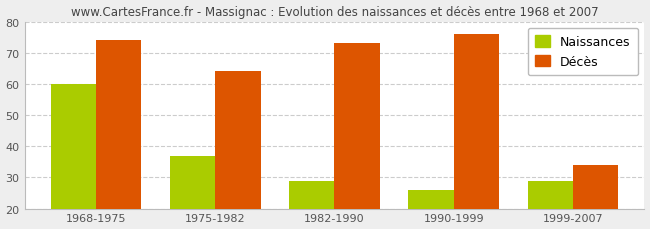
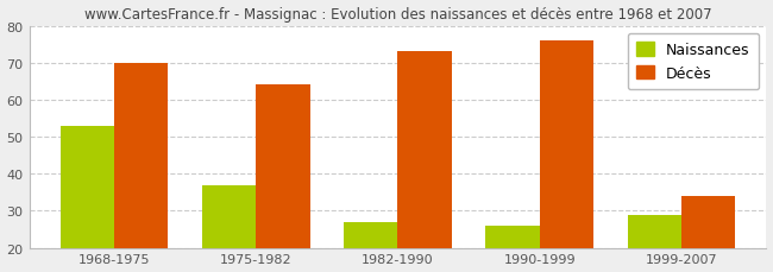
Naissances/1968-1975: 60 -> 53
Décès/1968-1975: 74 -> 70
Naissances/1982-1990: 29 -> 27
